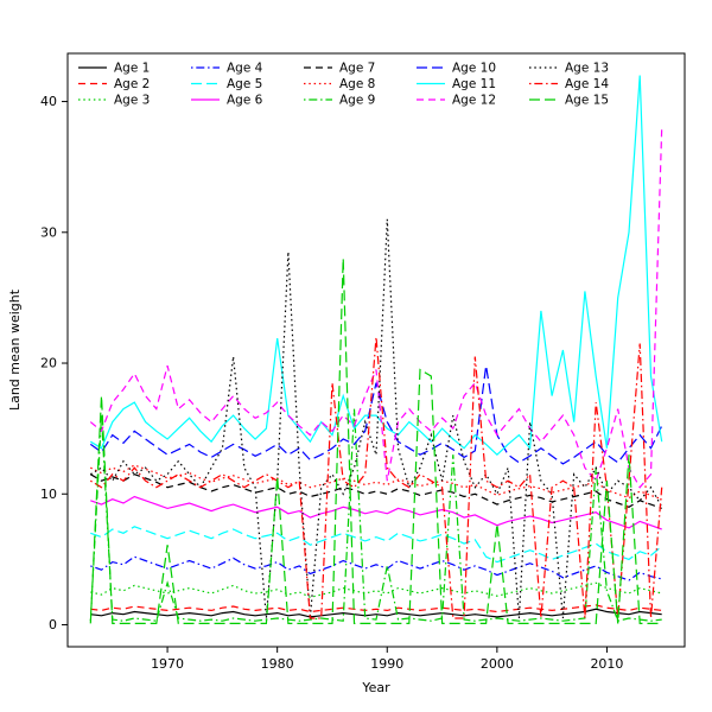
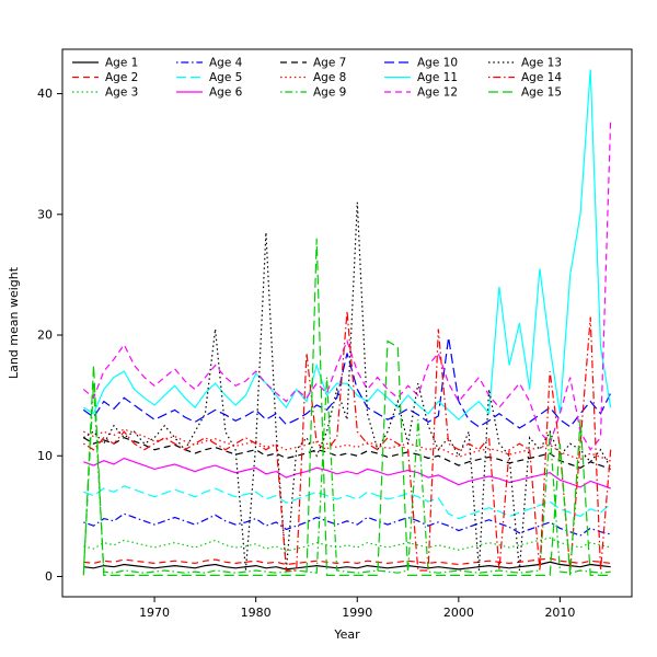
Age 9/1970: 3.2 -> 0.4
Age 12/1970: 19.8 -> 15.8
Age 15/1970: 6.1 -> 0.1
Age 11/1980: 21.9 -> 16.8
Age 15/1980: 11.3 -> 0.1
Age 9/1990: 4.5 -> 0.3
Age 12/1990: 11.0 -> 17.0
Age 15/2000: 7.7 -> 0.1
Age 9/2010: 2.6 -> 0.4
